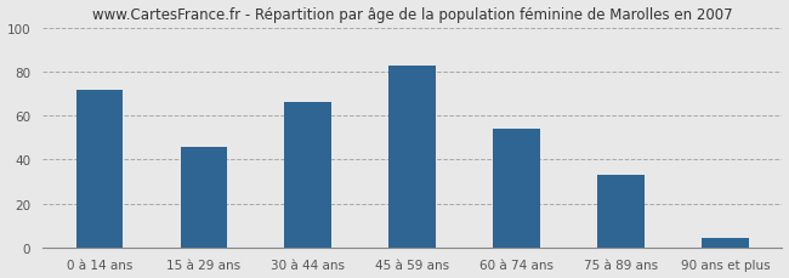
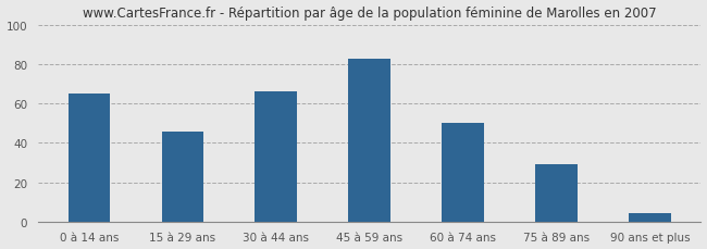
0 à 14 ans: 72 -> 65
60 à 74 ans: 54 -> 50
75 à 89 ans: 33 -> 29
